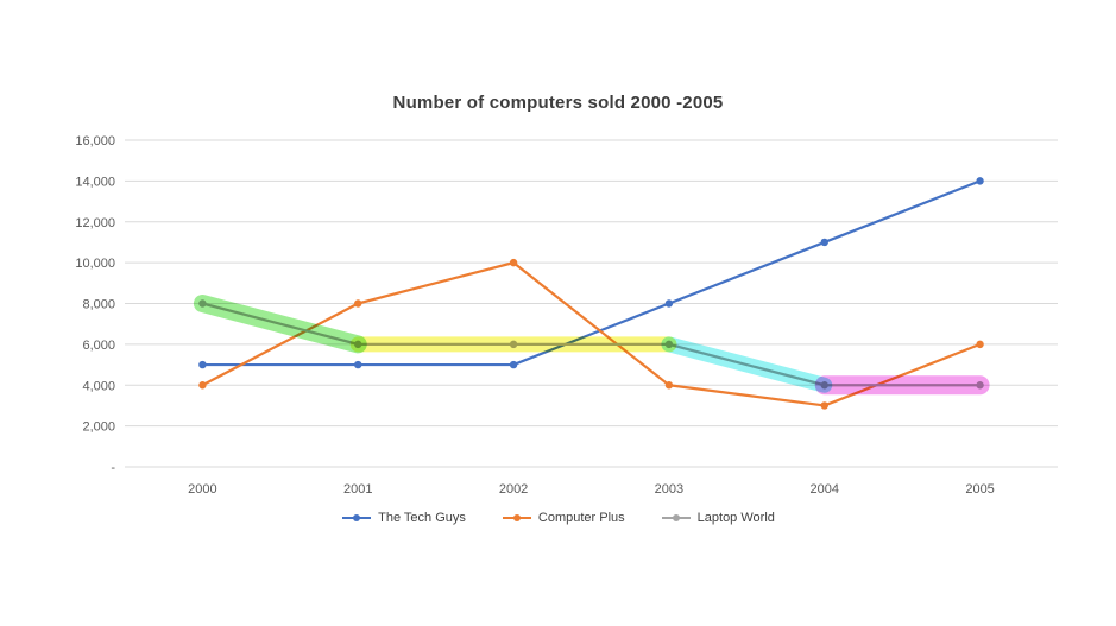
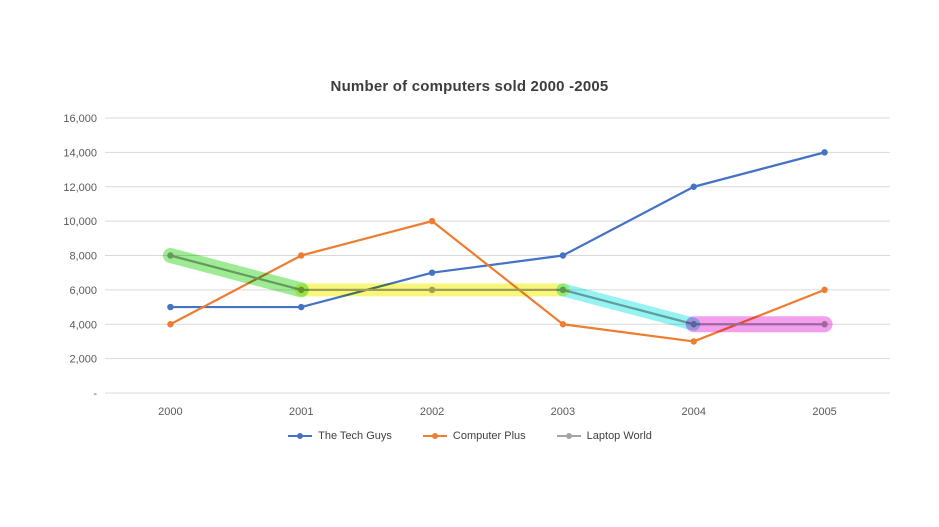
The Tech Guys/2002: 5000 -> 7000
The Tech Guys/2004: 11000 -> 12000
